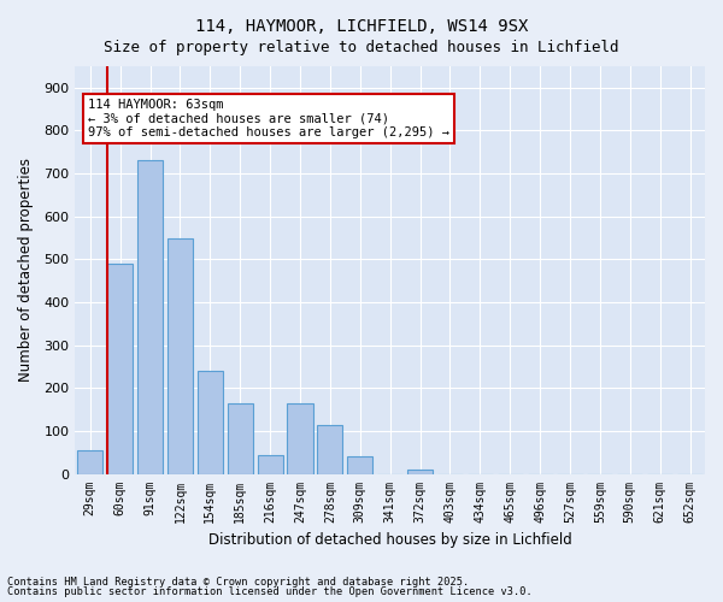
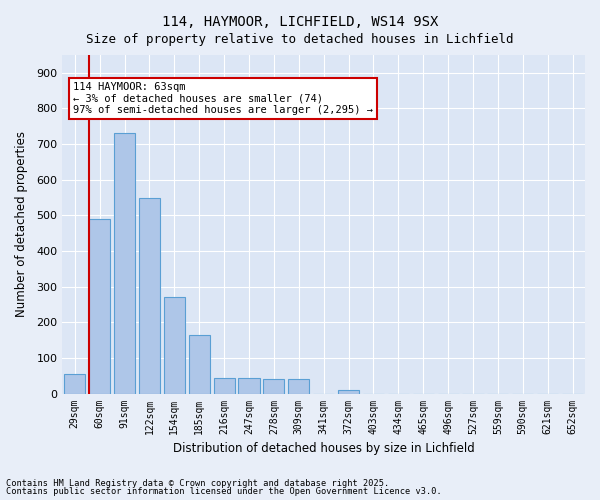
154sqm: 240 -> 270
247sqm: 165 -> 45
278sqm: 115 -> 40
